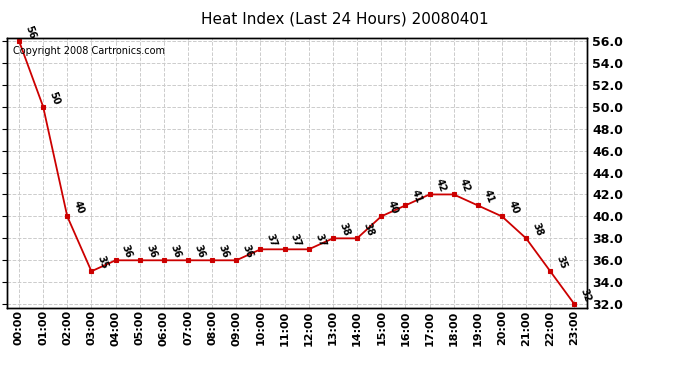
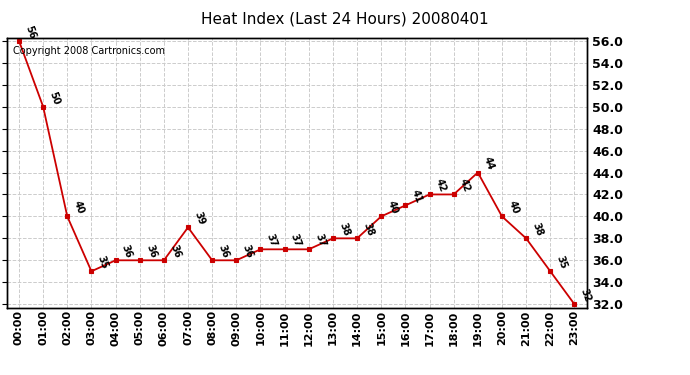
07:00: 36 -> 39
19:00: 41 -> 44
